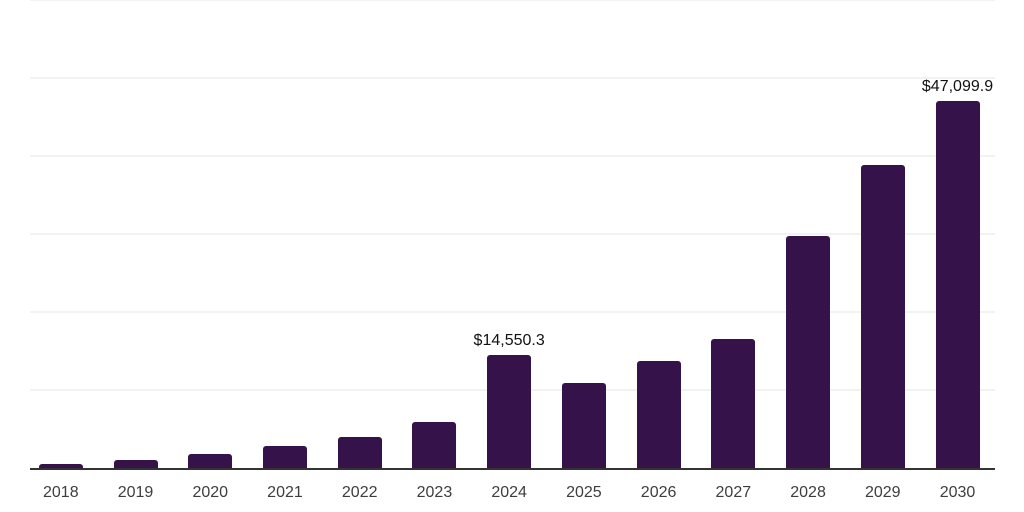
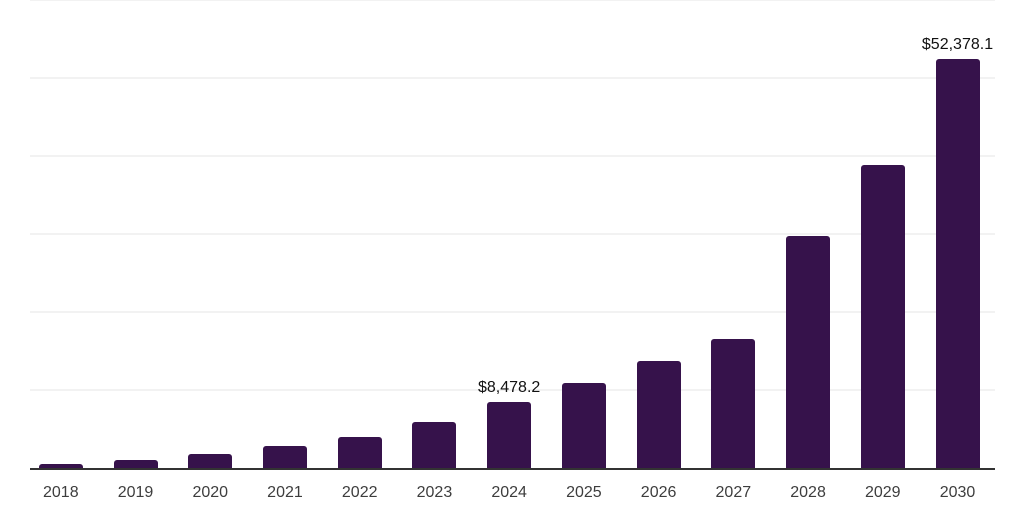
2024: $14,550.3 -> $8,478.2
2030: $47,099.9 -> $52,378.1
